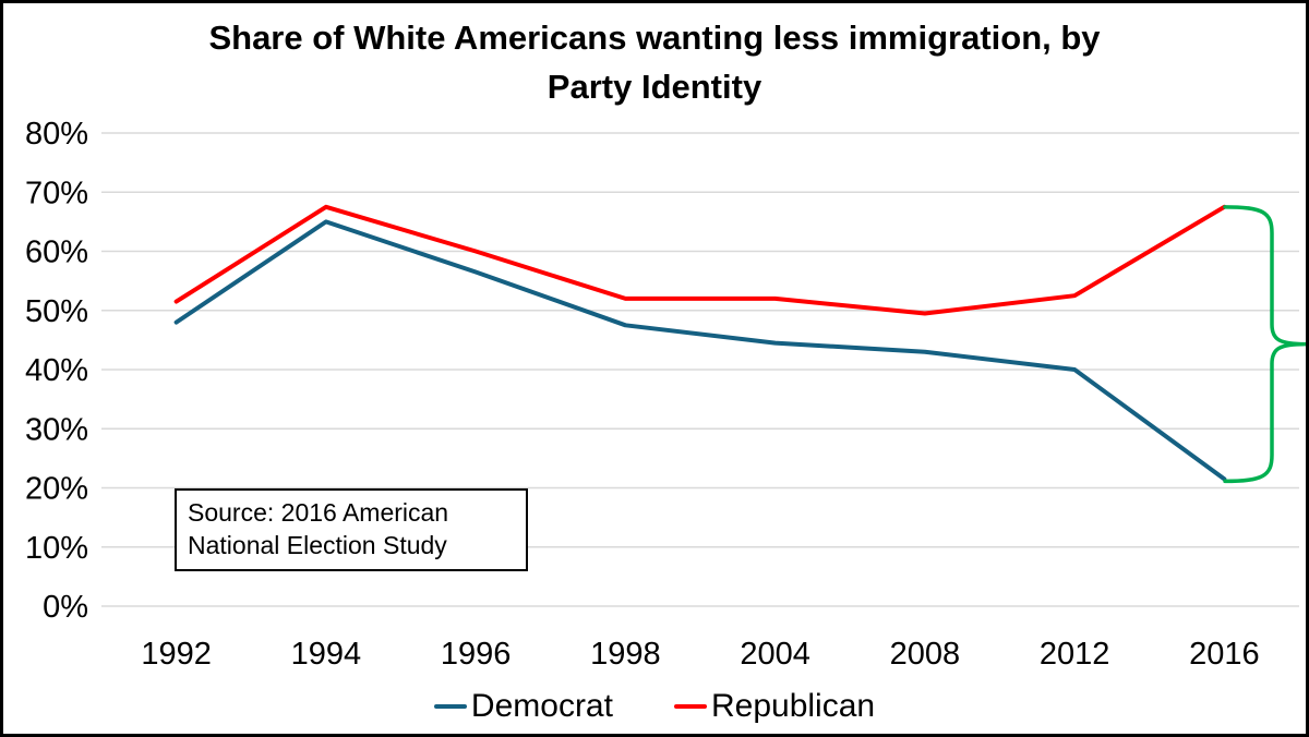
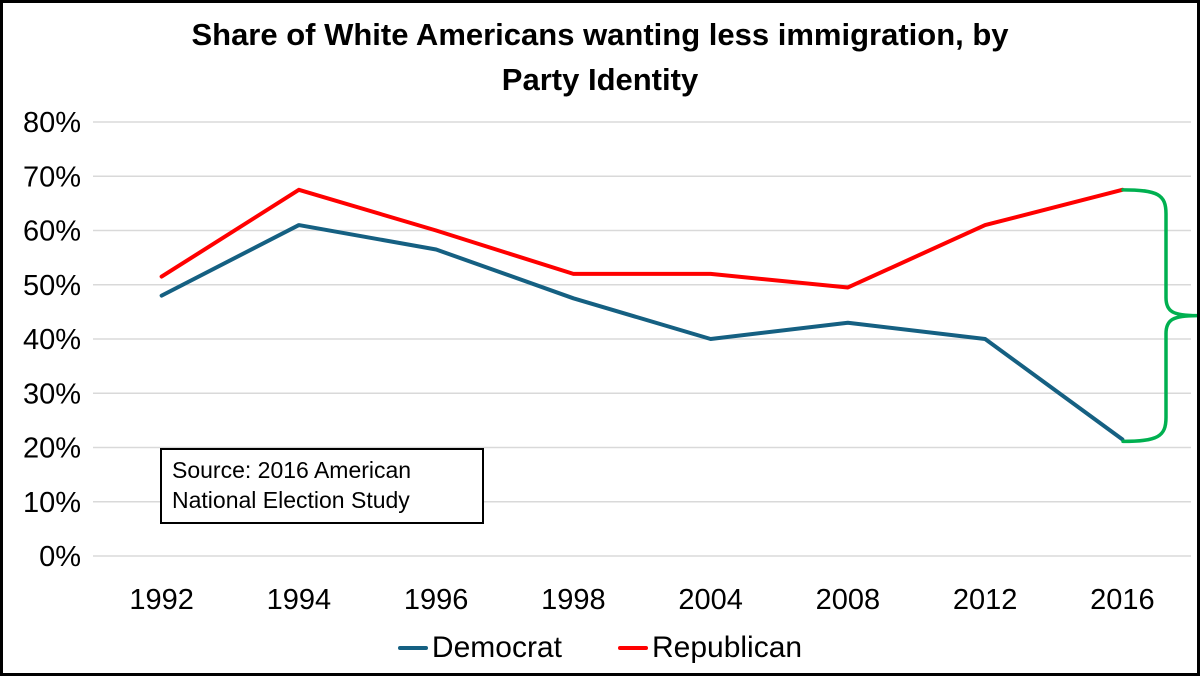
Democrat/1994: 65% -> 61%
Democrat/2004: 44% -> 40%
Republican/2012: 52% -> 61%
